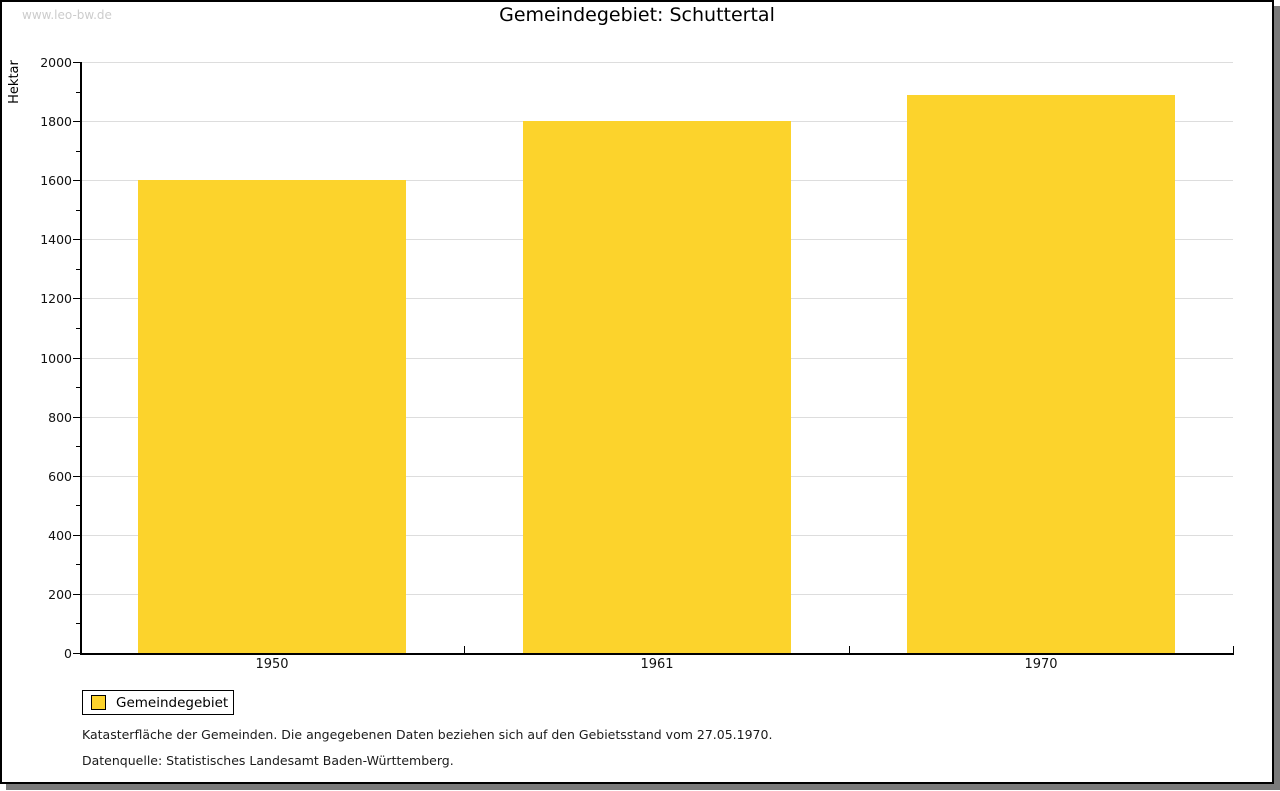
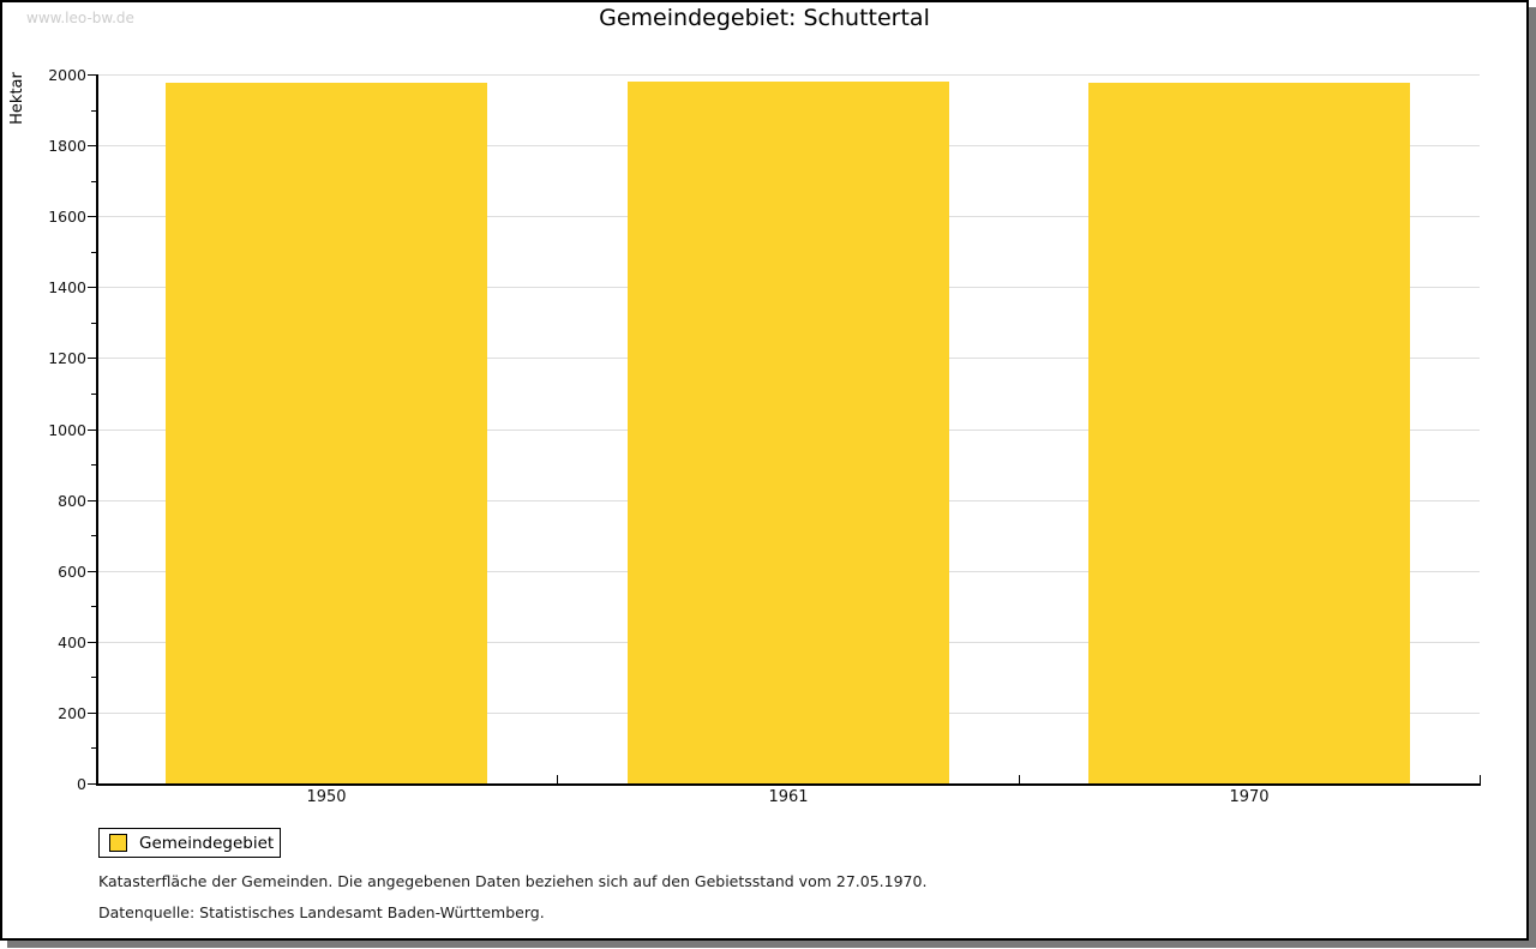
1950: 1600 -> 1980
1961: 1800 -> 1980
1970: 1890 -> 1980
